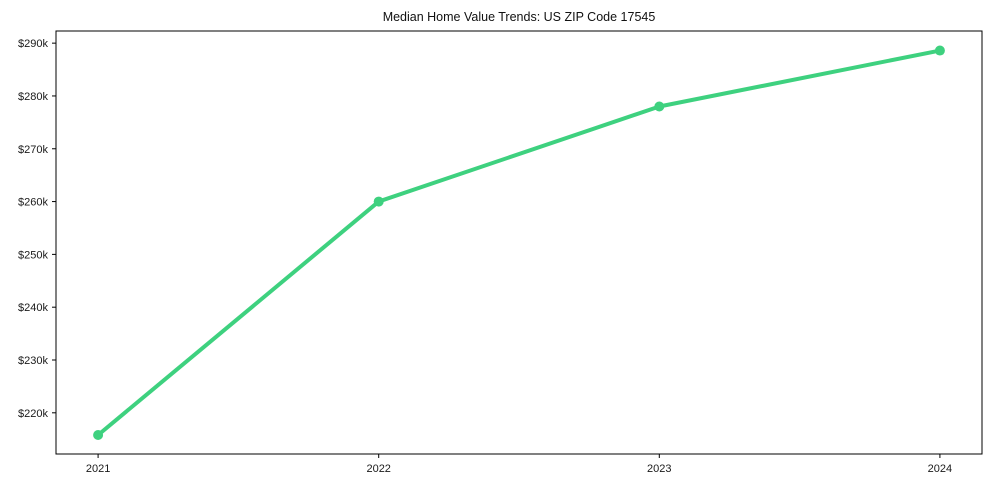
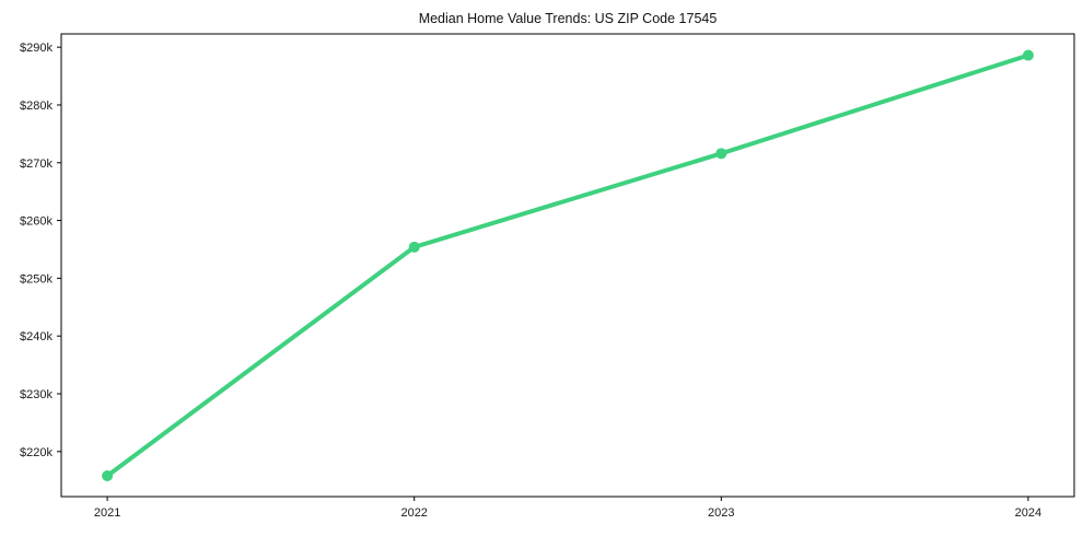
2022: $260k -> $255k
2023: $278k -> $272k
